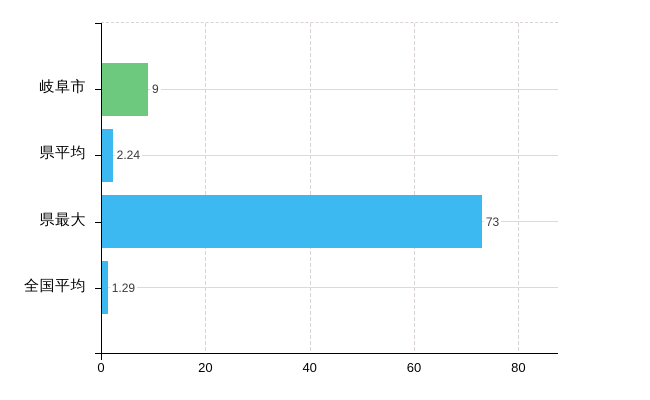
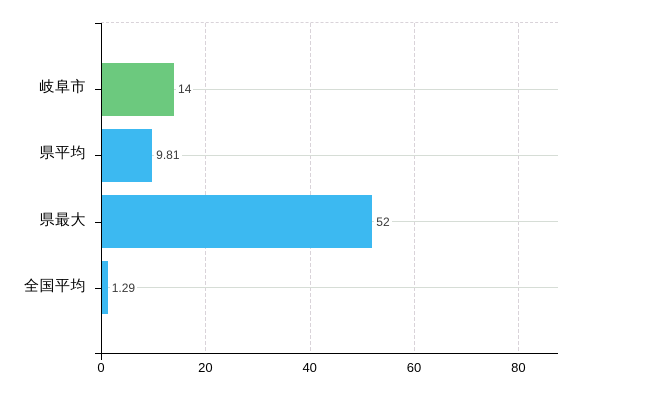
岐阜市: 9 -> 14
県平均: 2.24 -> 9.81
県最大: 73 -> 52
